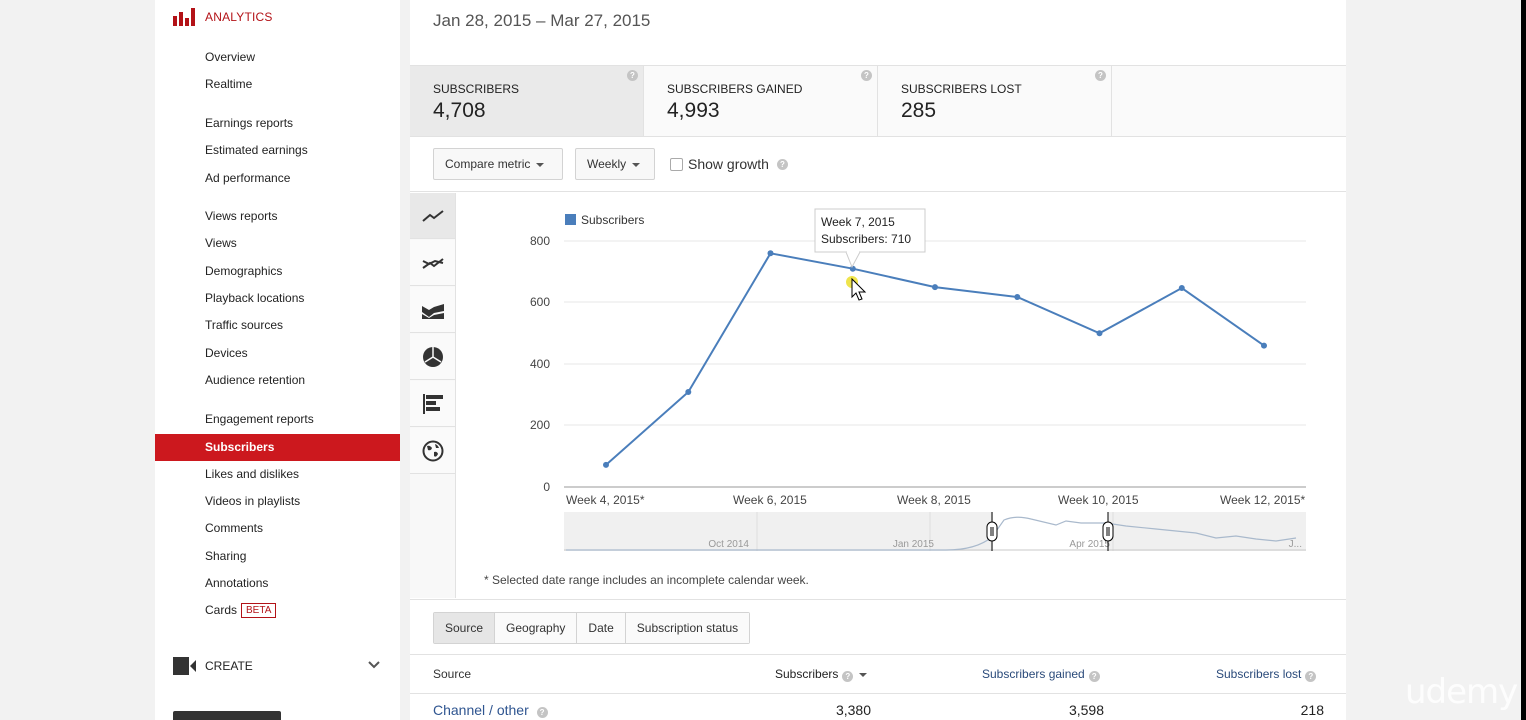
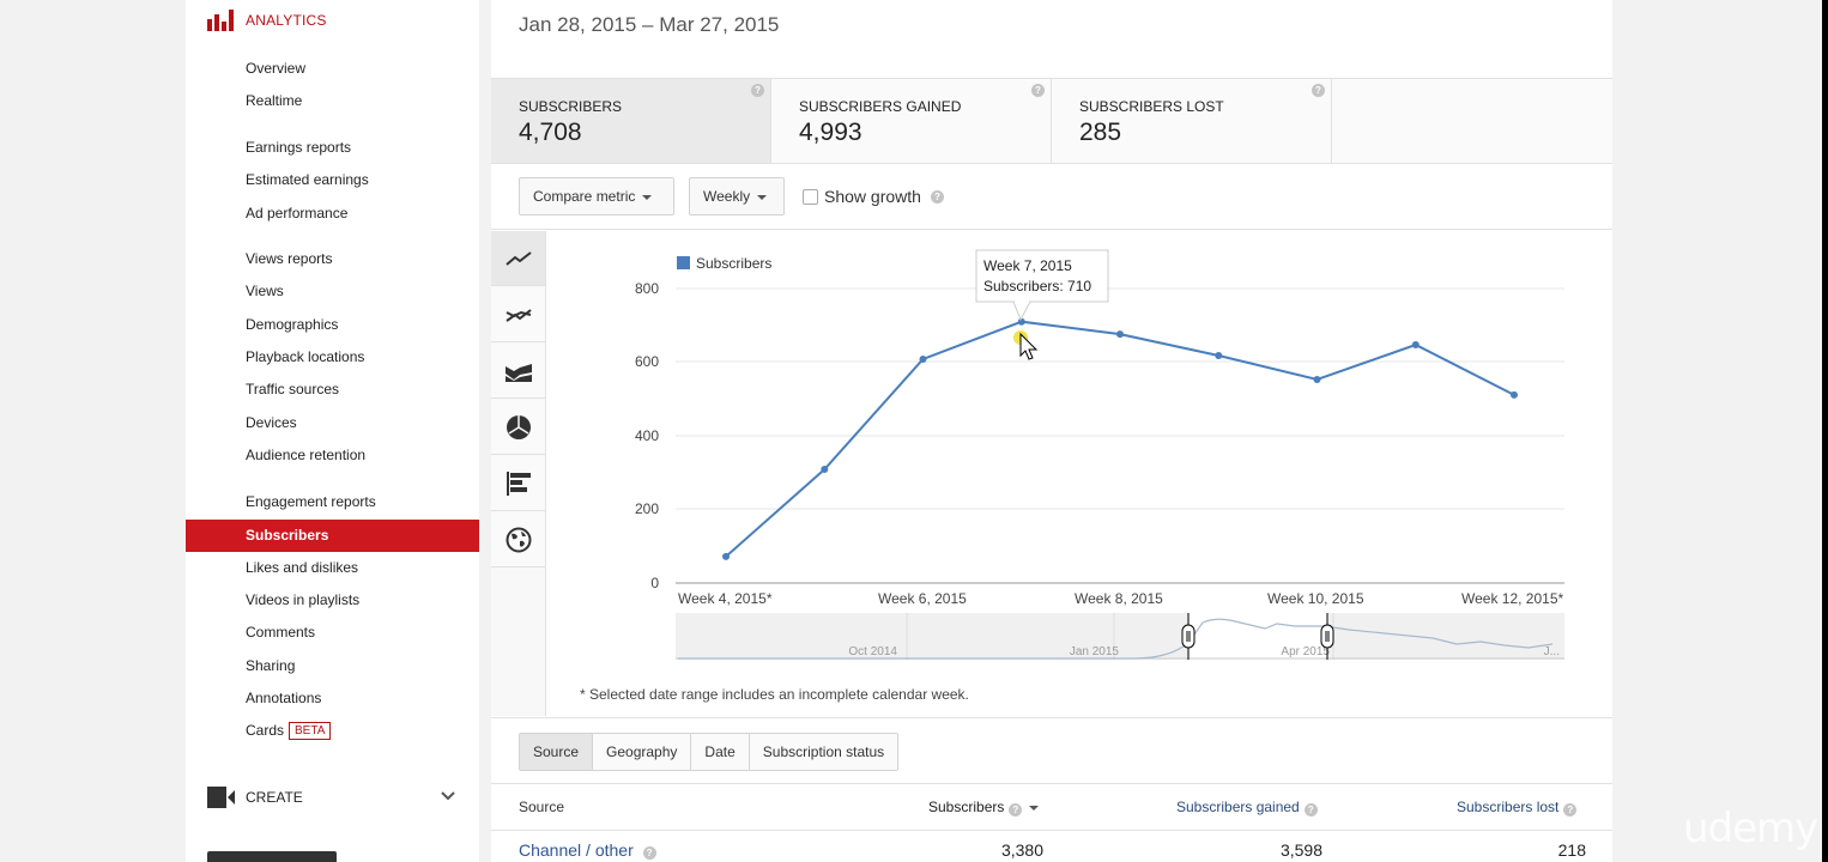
Week 6, 2015: 760 -> 610
Week 8, 2015: 650 -> 680
Week 10, 2015: 500 -> 550
Week 12, 2015*: 460 -> 510
